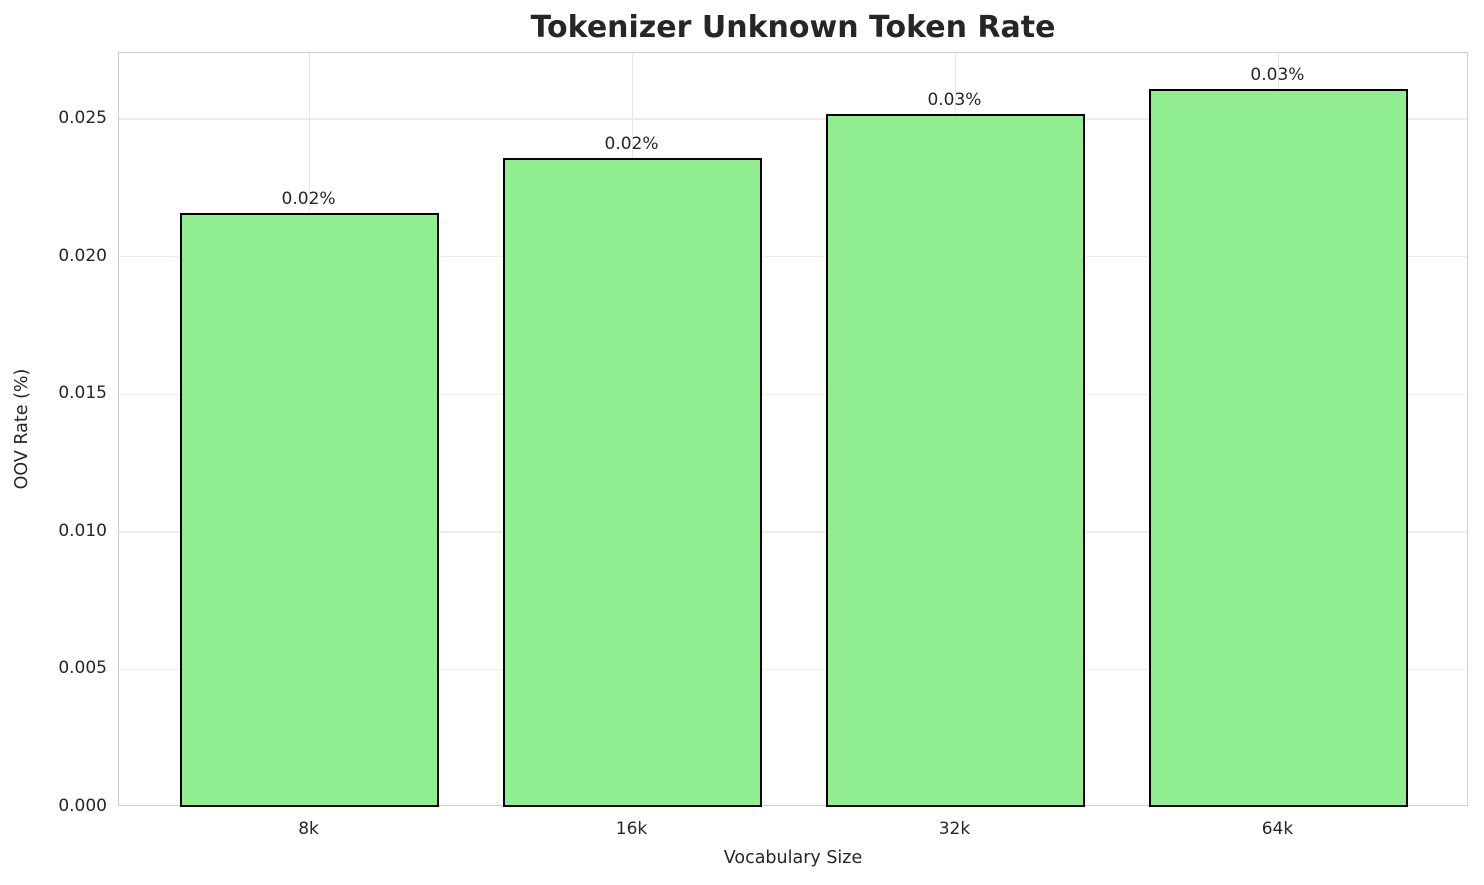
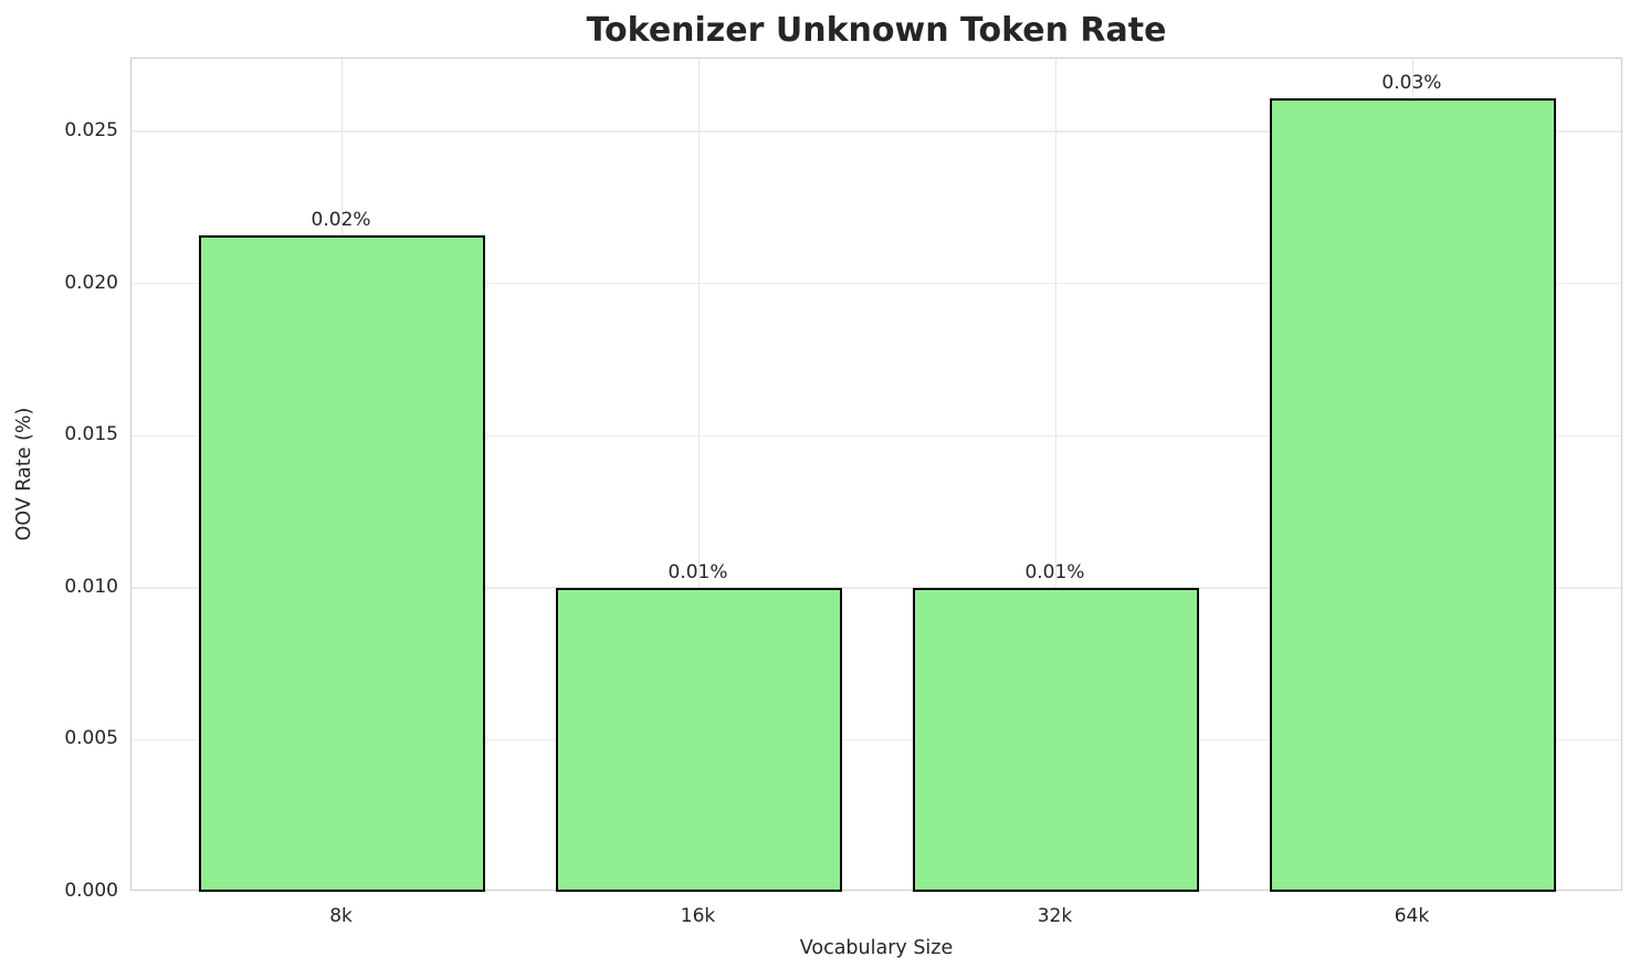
16k: 0.02% -> 0.01%
32k: 0.03% -> 0.01%
